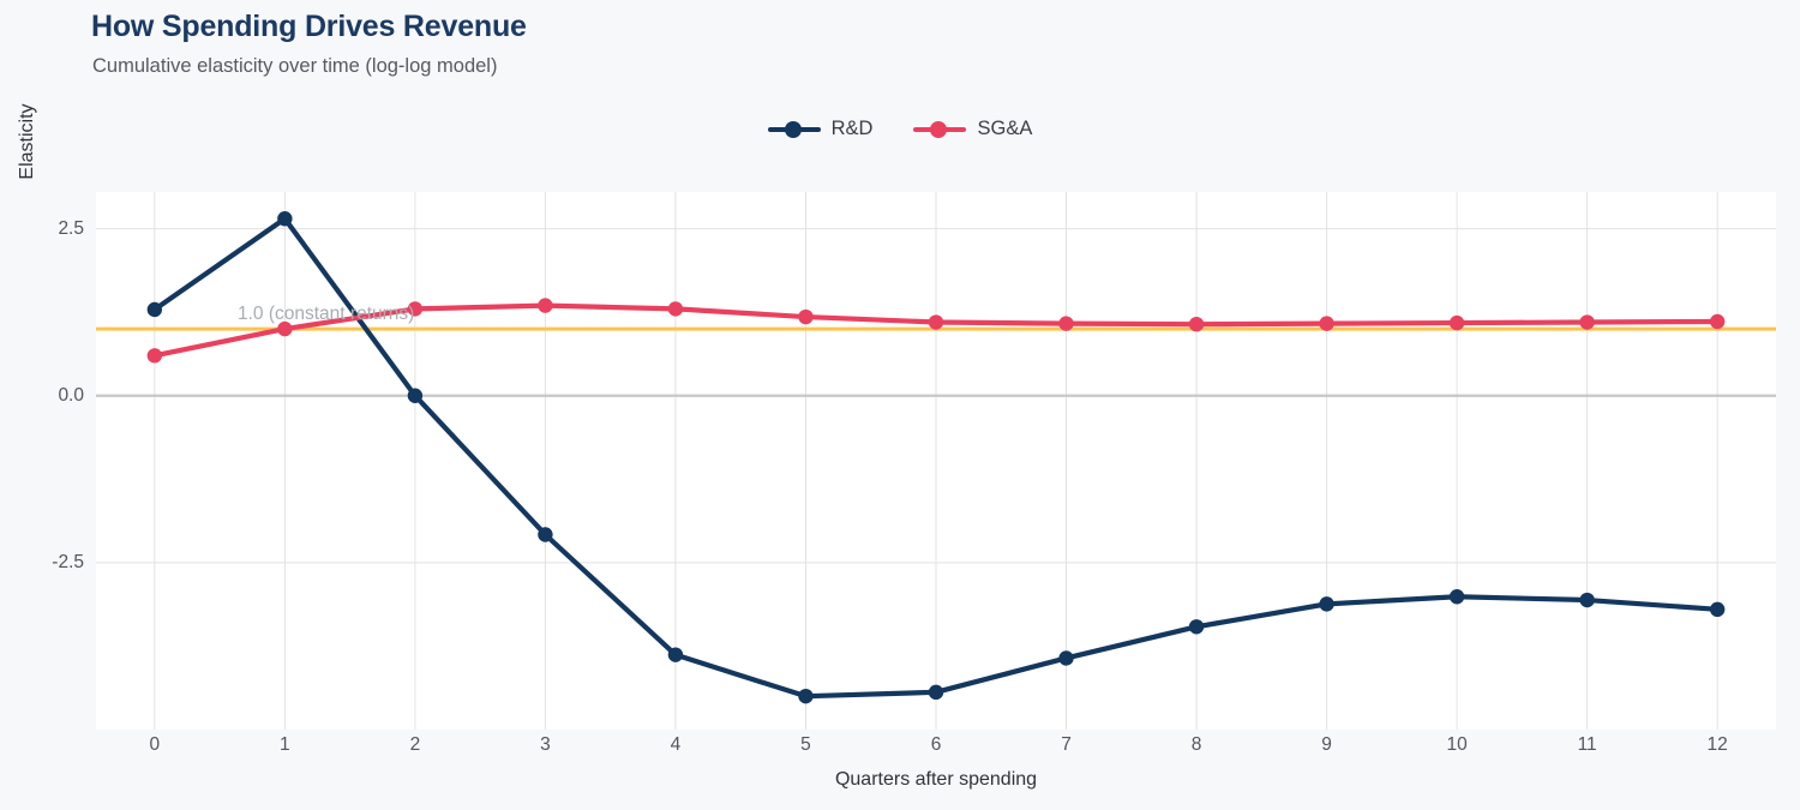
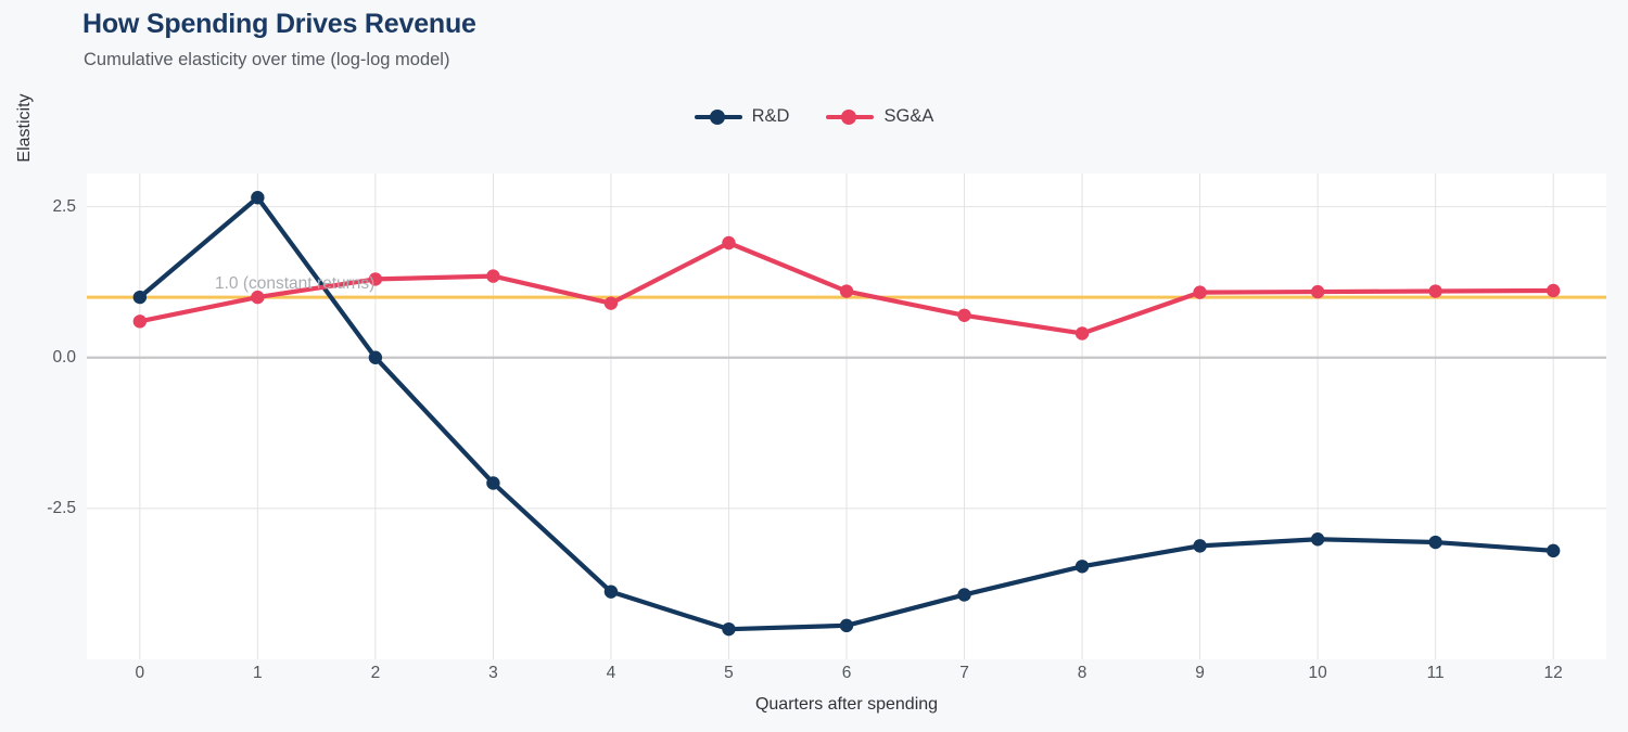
R&D/0: 1.3 -> 1.0
SG&A/4: 1.3 -> 0.9
SG&A/5: 1.2 -> 1.9
SG&A/7: 1.1 -> 0.7
SG&A/8: 1.1 -> 0.4
